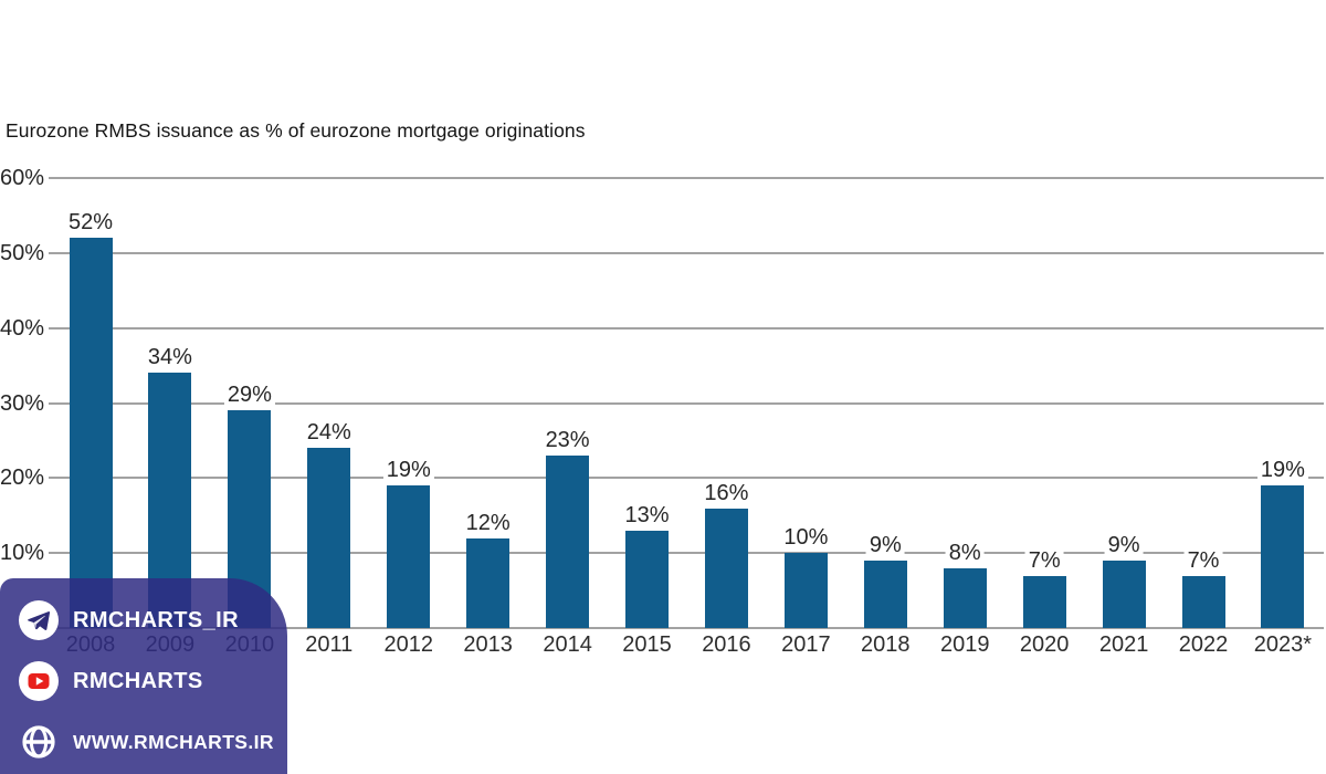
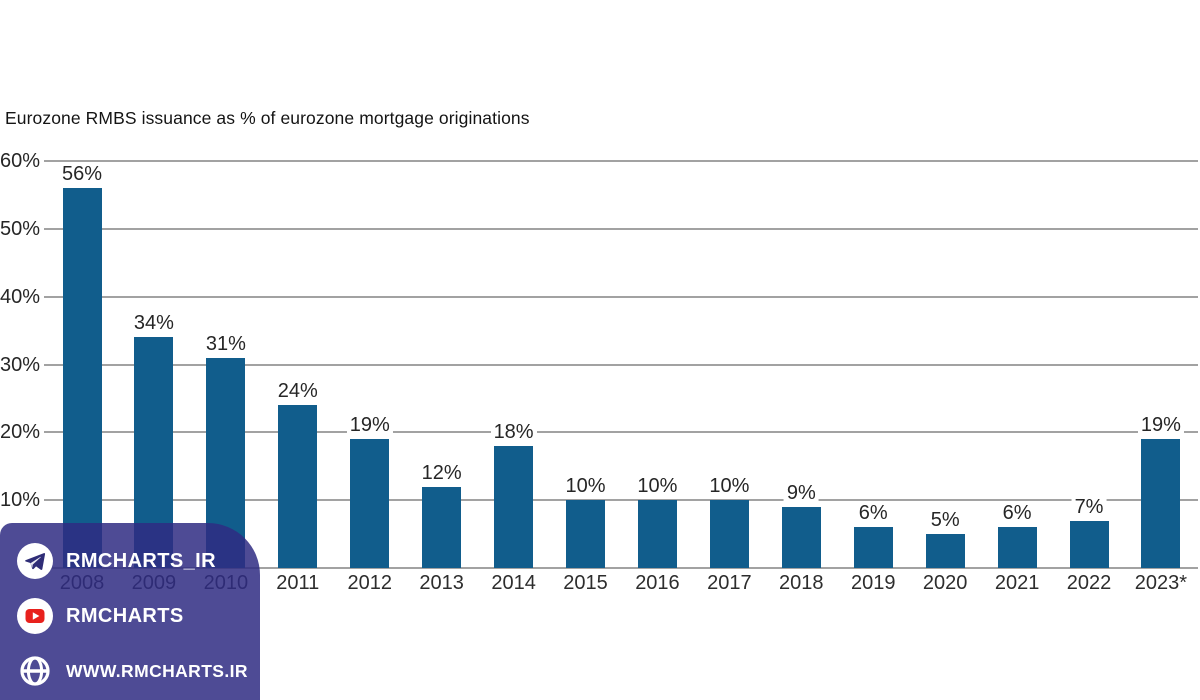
2008: 52% -> 56%
2010: 29% -> 31%
2014: 23% -> 18%
2015: 13% -> 10%
2016: 16% -> 10%
2019: 8% -> 6%
2020: 7% -> 5%
2021: 9% -> 6%
